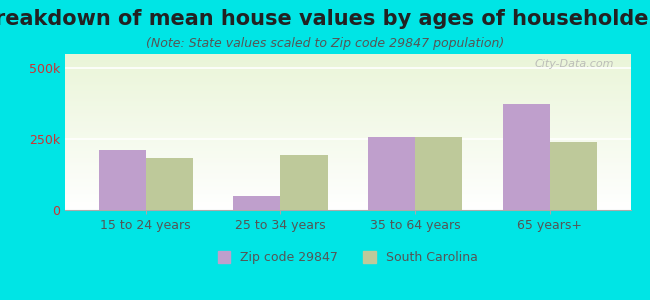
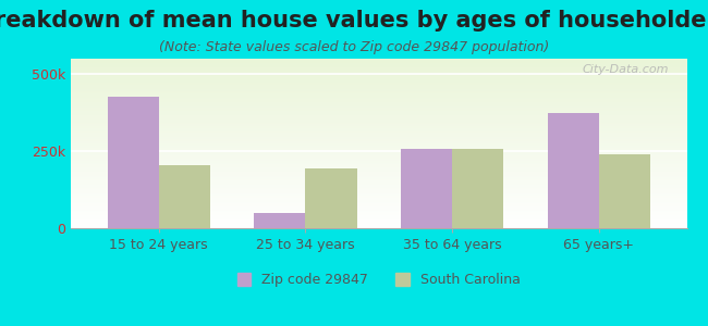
Zip code 29847/15 to 24 years: 210k -> 425k
South Carolina/15 to 24 years: 185k -> 205k
